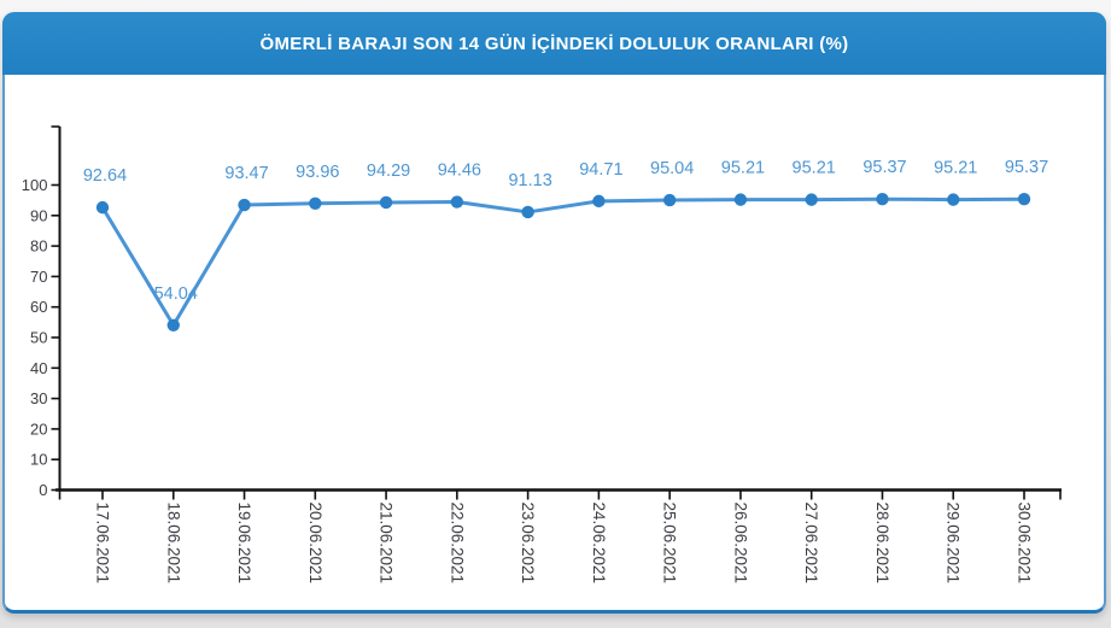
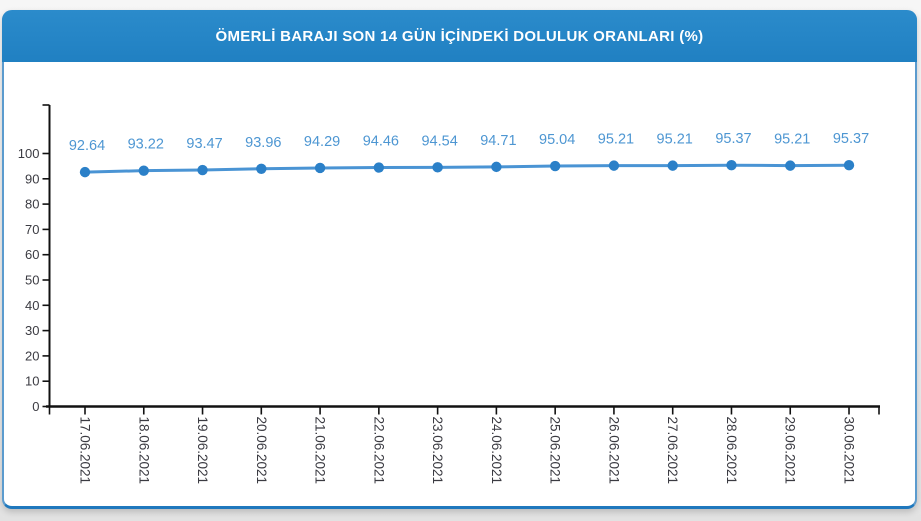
18.06.2021: 54.04 -> 93.22
23.06.2021: 91.13 -> 94.54
